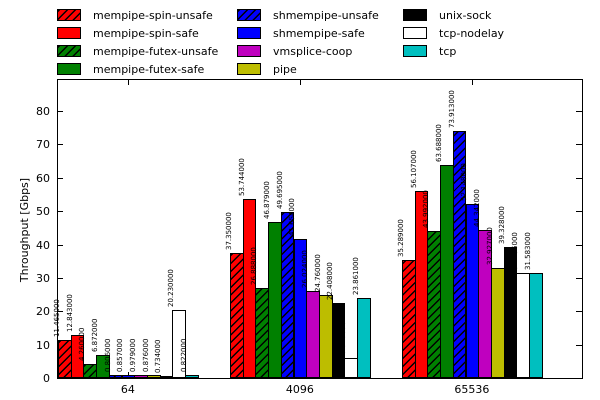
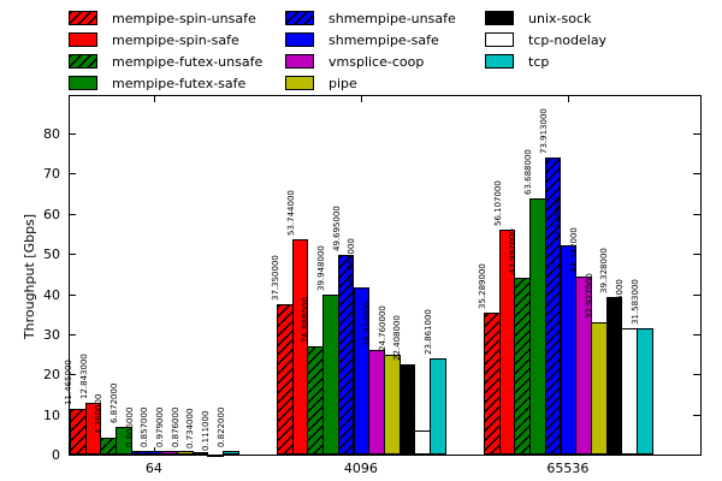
tcp-nodelay/64: 20.230000 -> 0.111000
mempipe-futex-safe/4096: 46.879000 -> 39.948000
